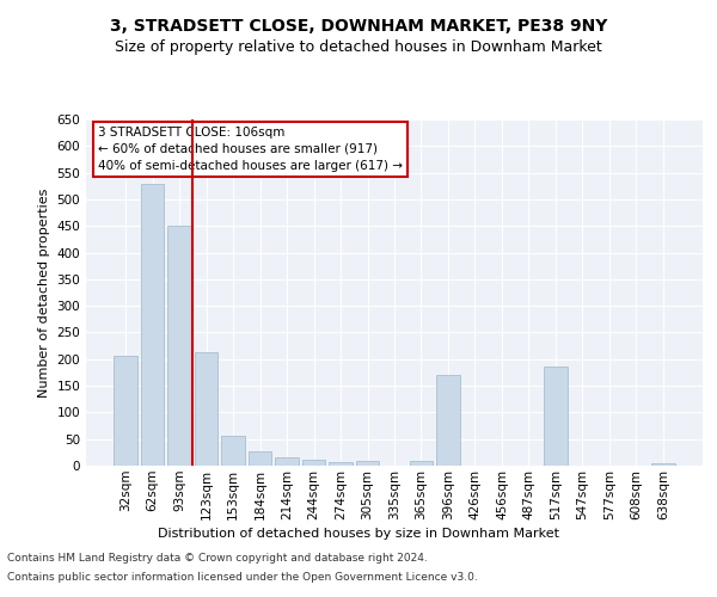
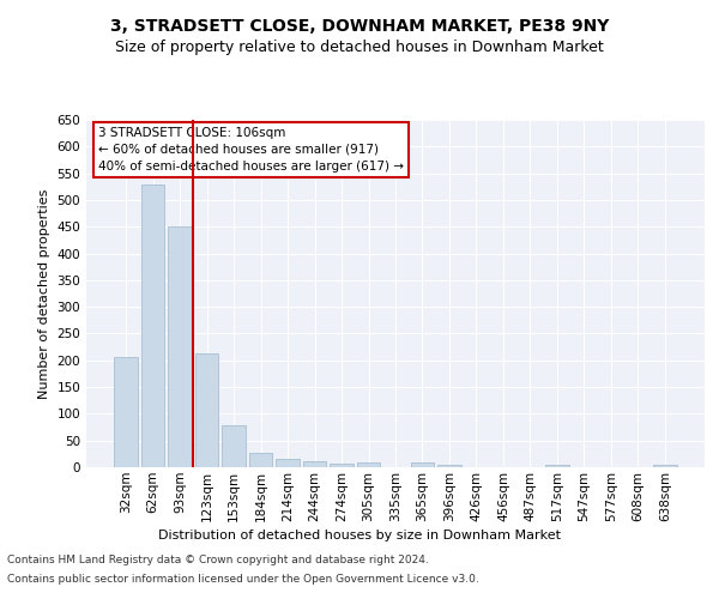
153sqm: 55 -> 78
396sqm: 170 -> 5
517sqm: 185 -> 5
